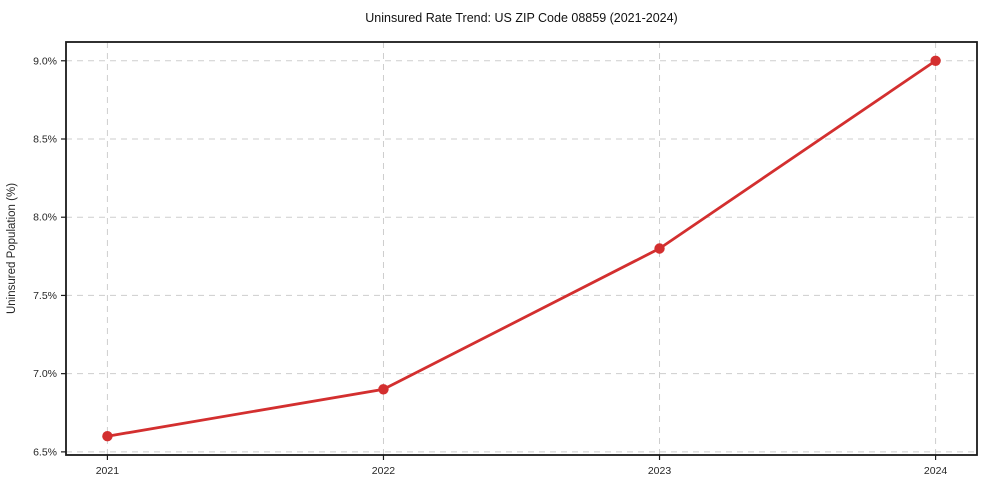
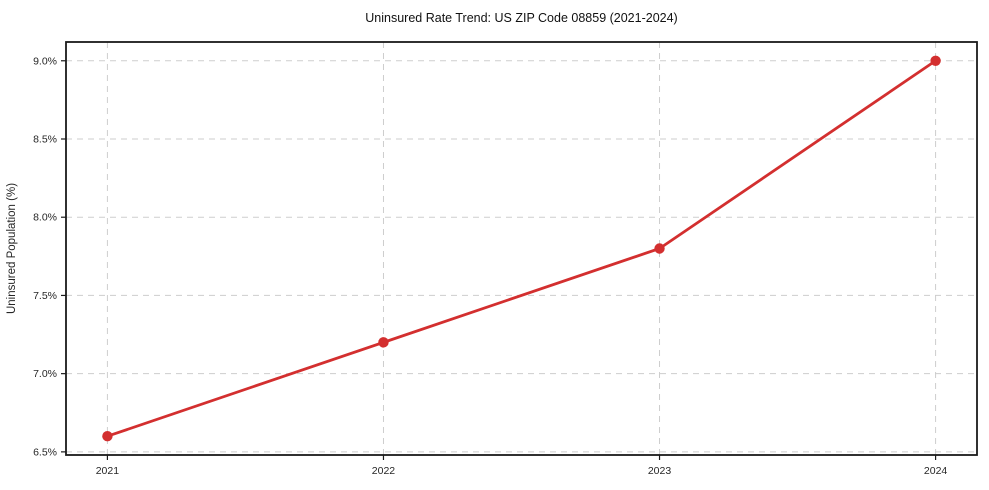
2022: 6.9% -> 7.2%
